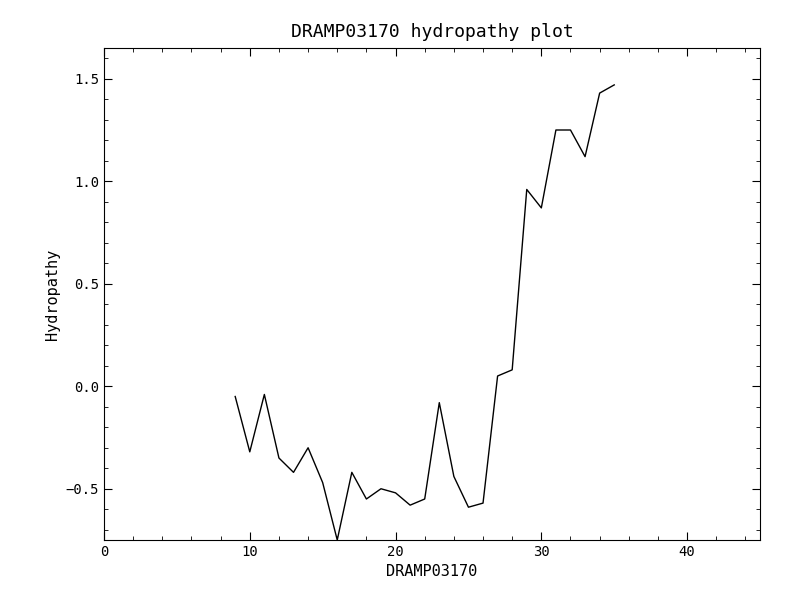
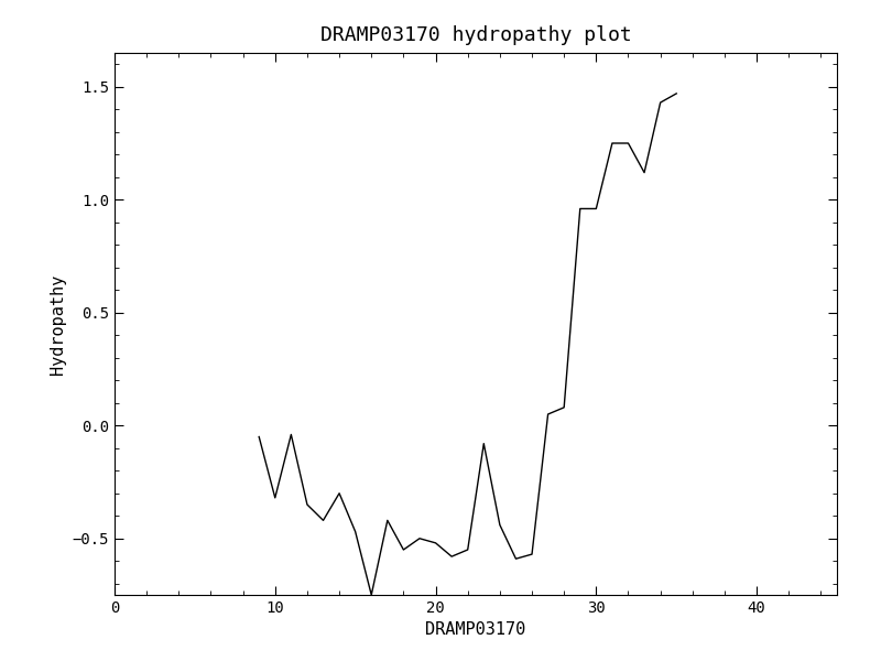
30: 0.87 -> 0.96
